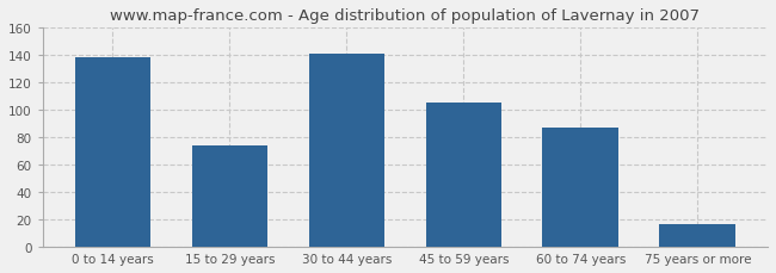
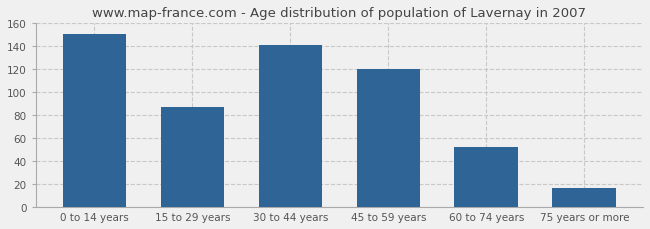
0 to 14 years: 138 -> 150
15 to 29 years: 74 -> 87
45 to 59 years: 105 -> 120
60 to 74 years: 87 -> 52
